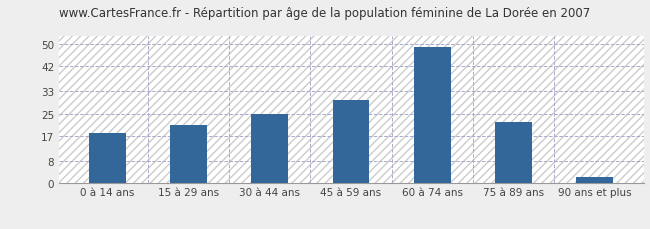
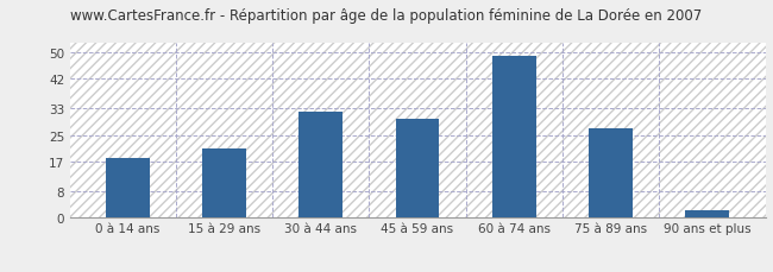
30 à 44 ans: 25 -> 32
75 à 89 ans: 22 -> 27
